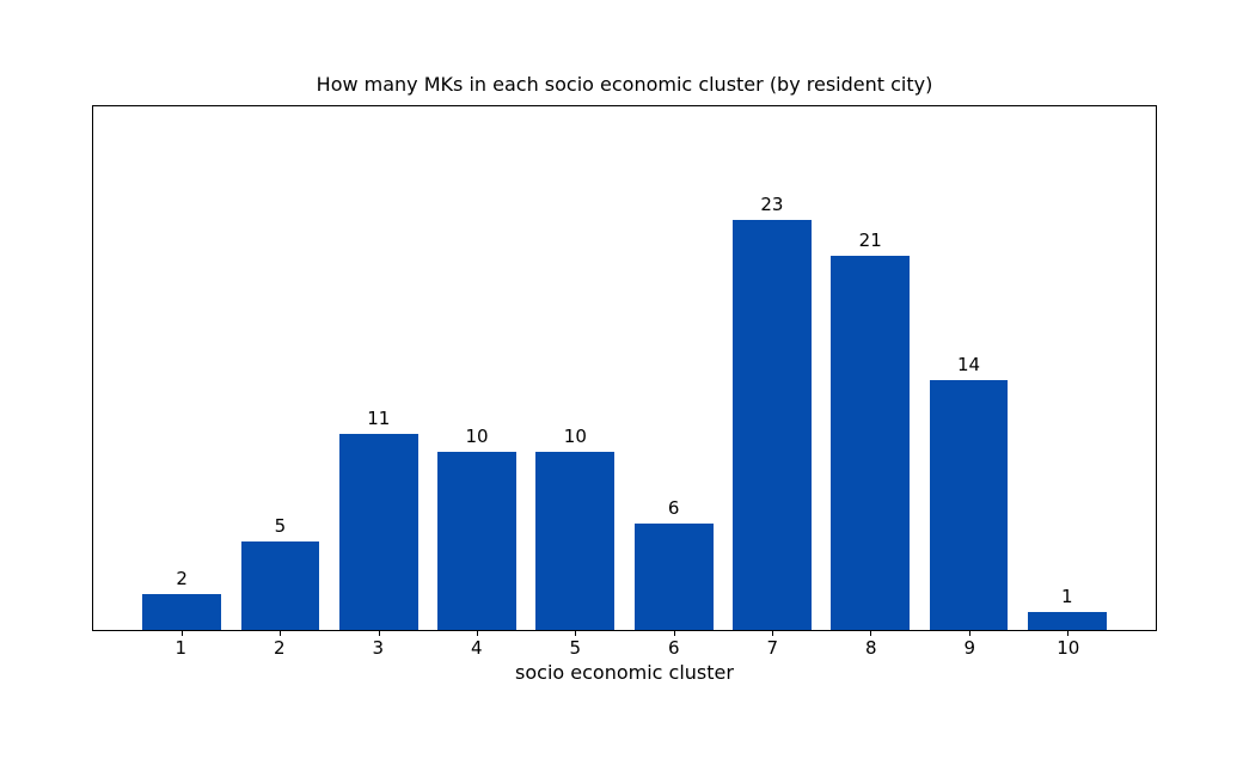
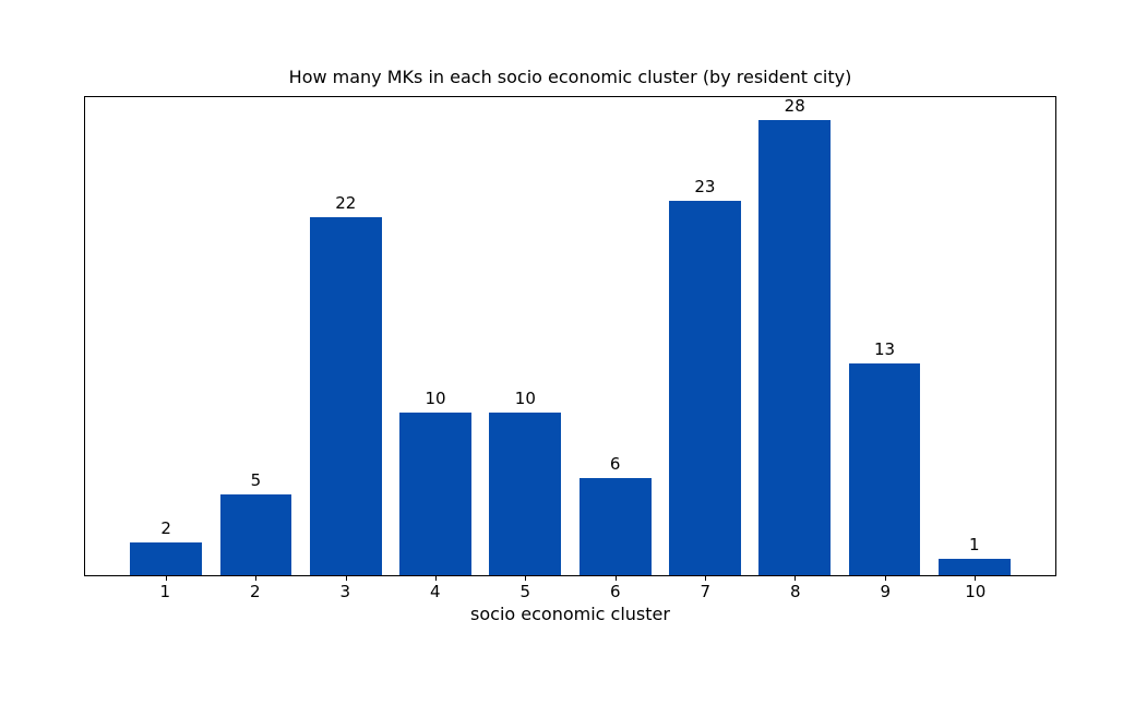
3: 11 -> 22
8: 21 -> 28
9: 14 -> 13
